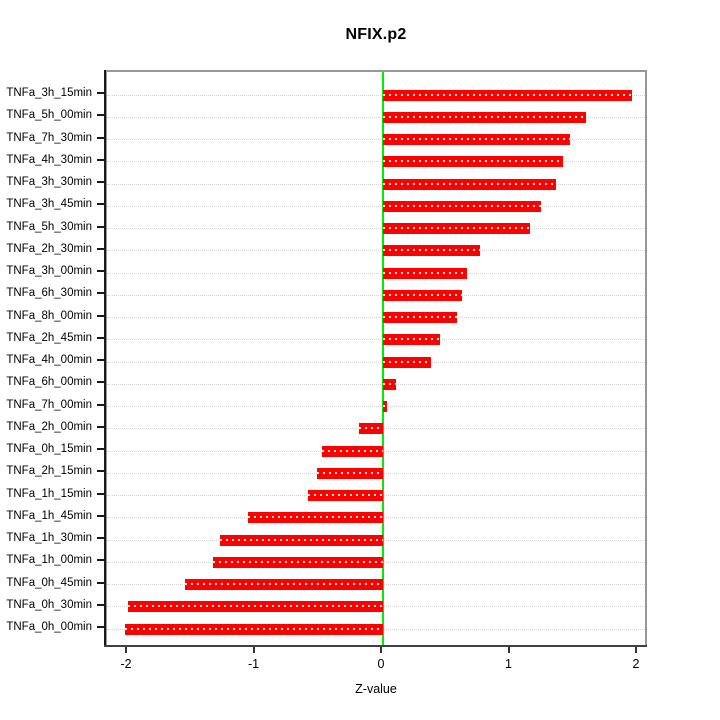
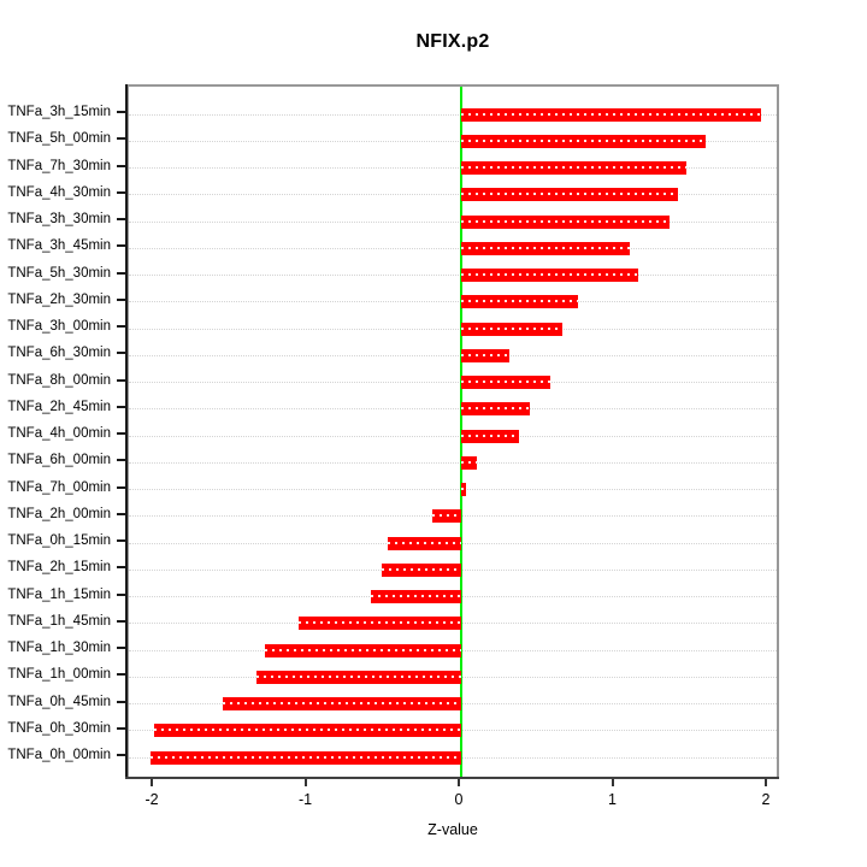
TNFa_3h_45min: 1.24 -> 1.10
TNFa_6h_30min: 0.62 -> 0.31
